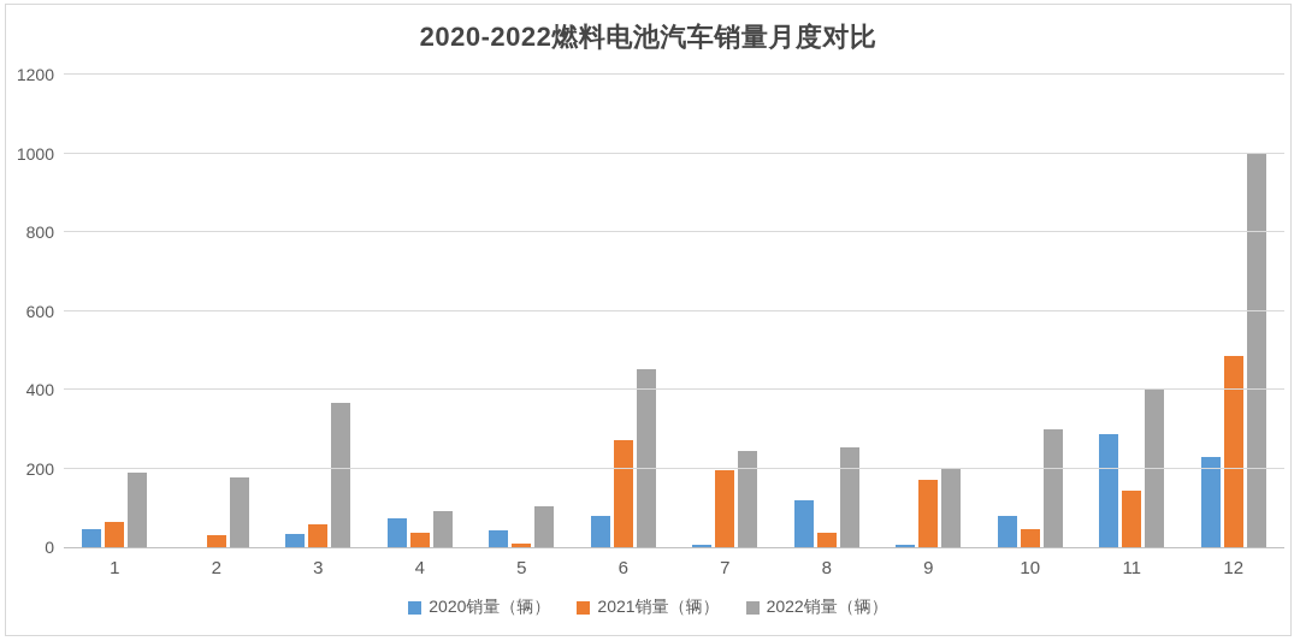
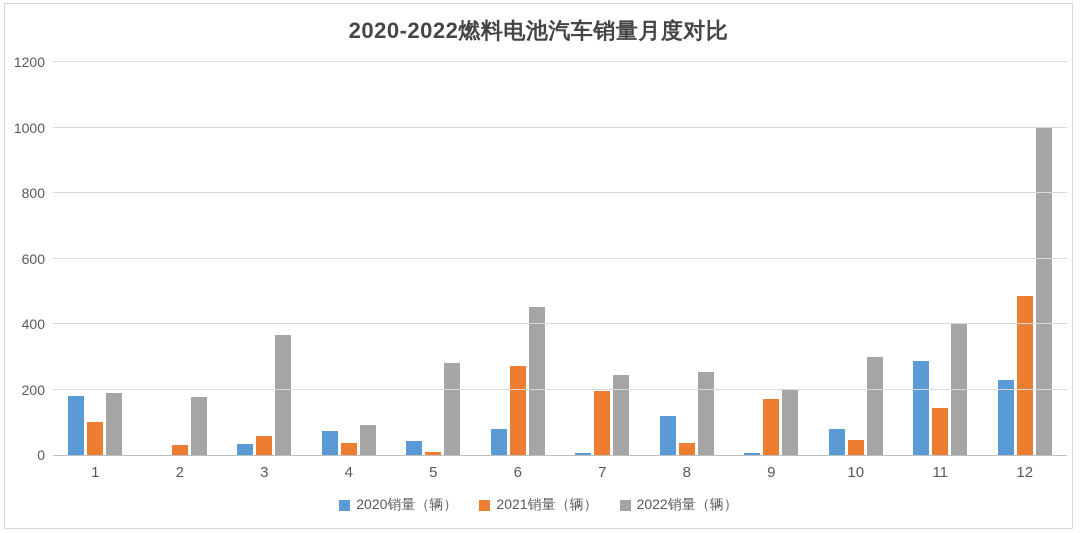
2020销量（辆）/1: 40 -> 180
2021销量（辆）/1: 60 -> 100
2022销量（辆）/5: 100 -> 280
